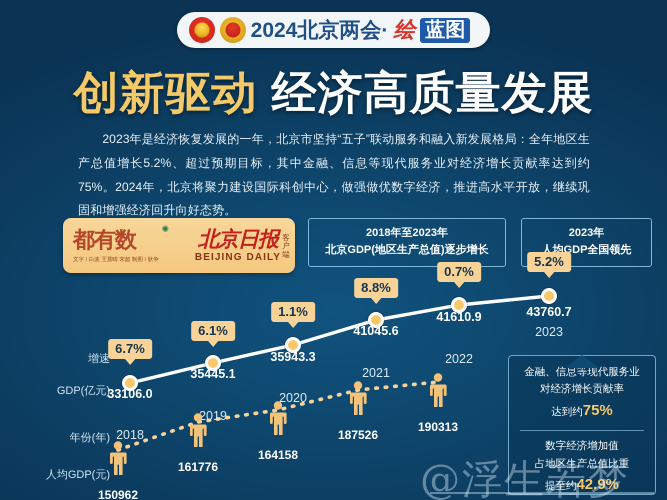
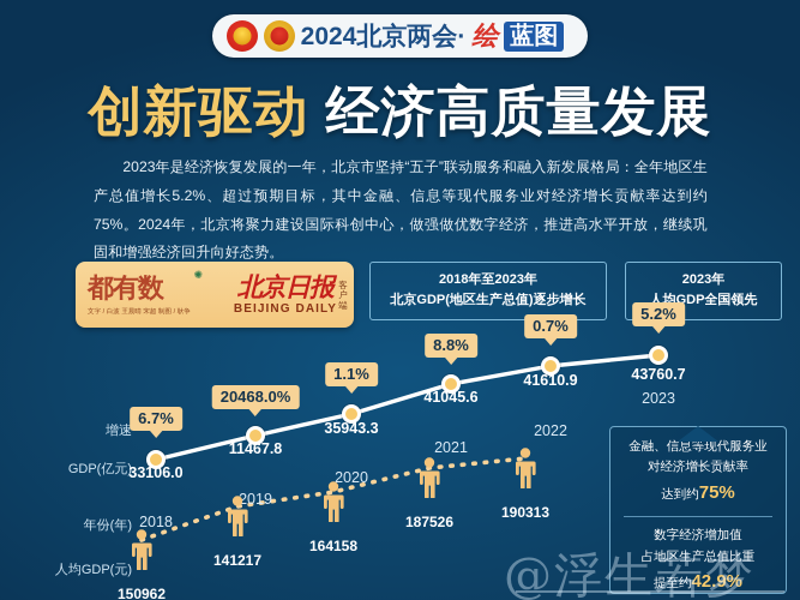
GDP(亿元)/2019: 35445.1 -> 11467.8
增速/2019: 6.1% -> 20468.0%
人均GDP(元)/2019: 161776 -> 141217
